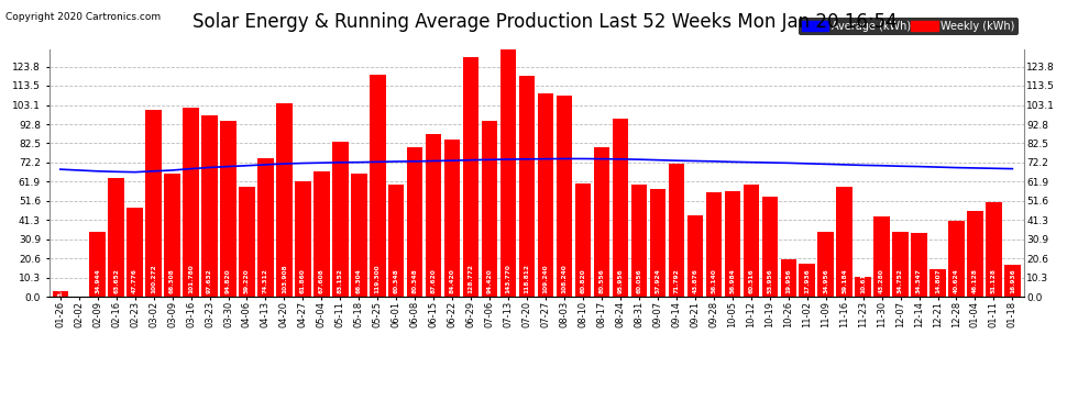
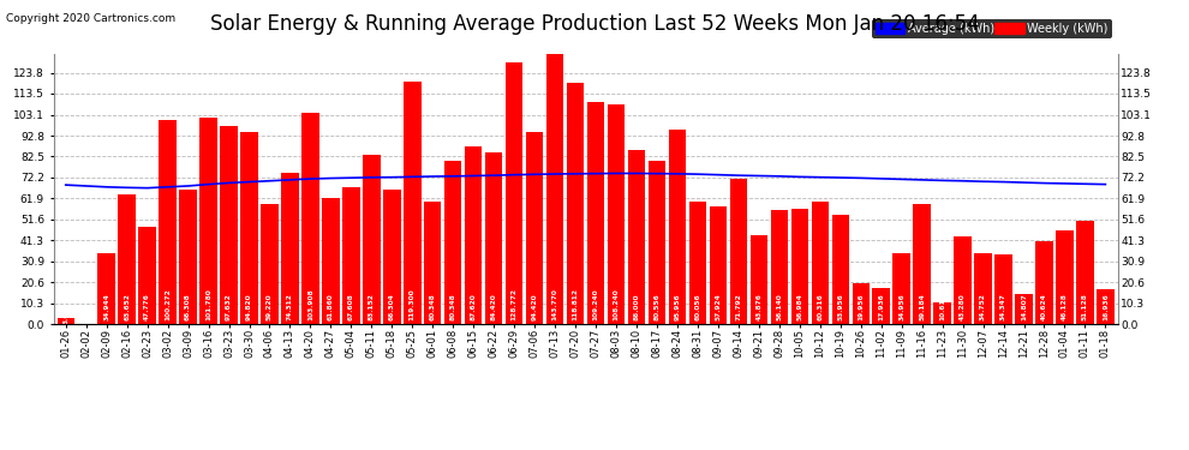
Weekly (kWh)/08-10: 61 -> 86
